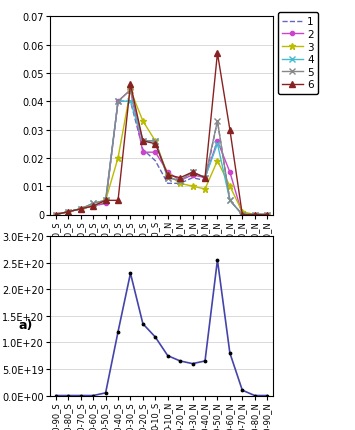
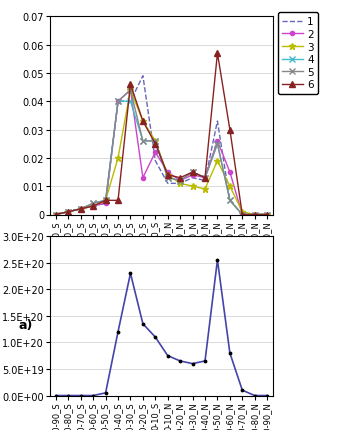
1/10-20_S: 0.023 -> 0.049
2/10-20_S: 0.022 -> 0.013
6/10-20_S: 0.026 -> 0.033
5/40-50_N: 0.033 -> 0.025
